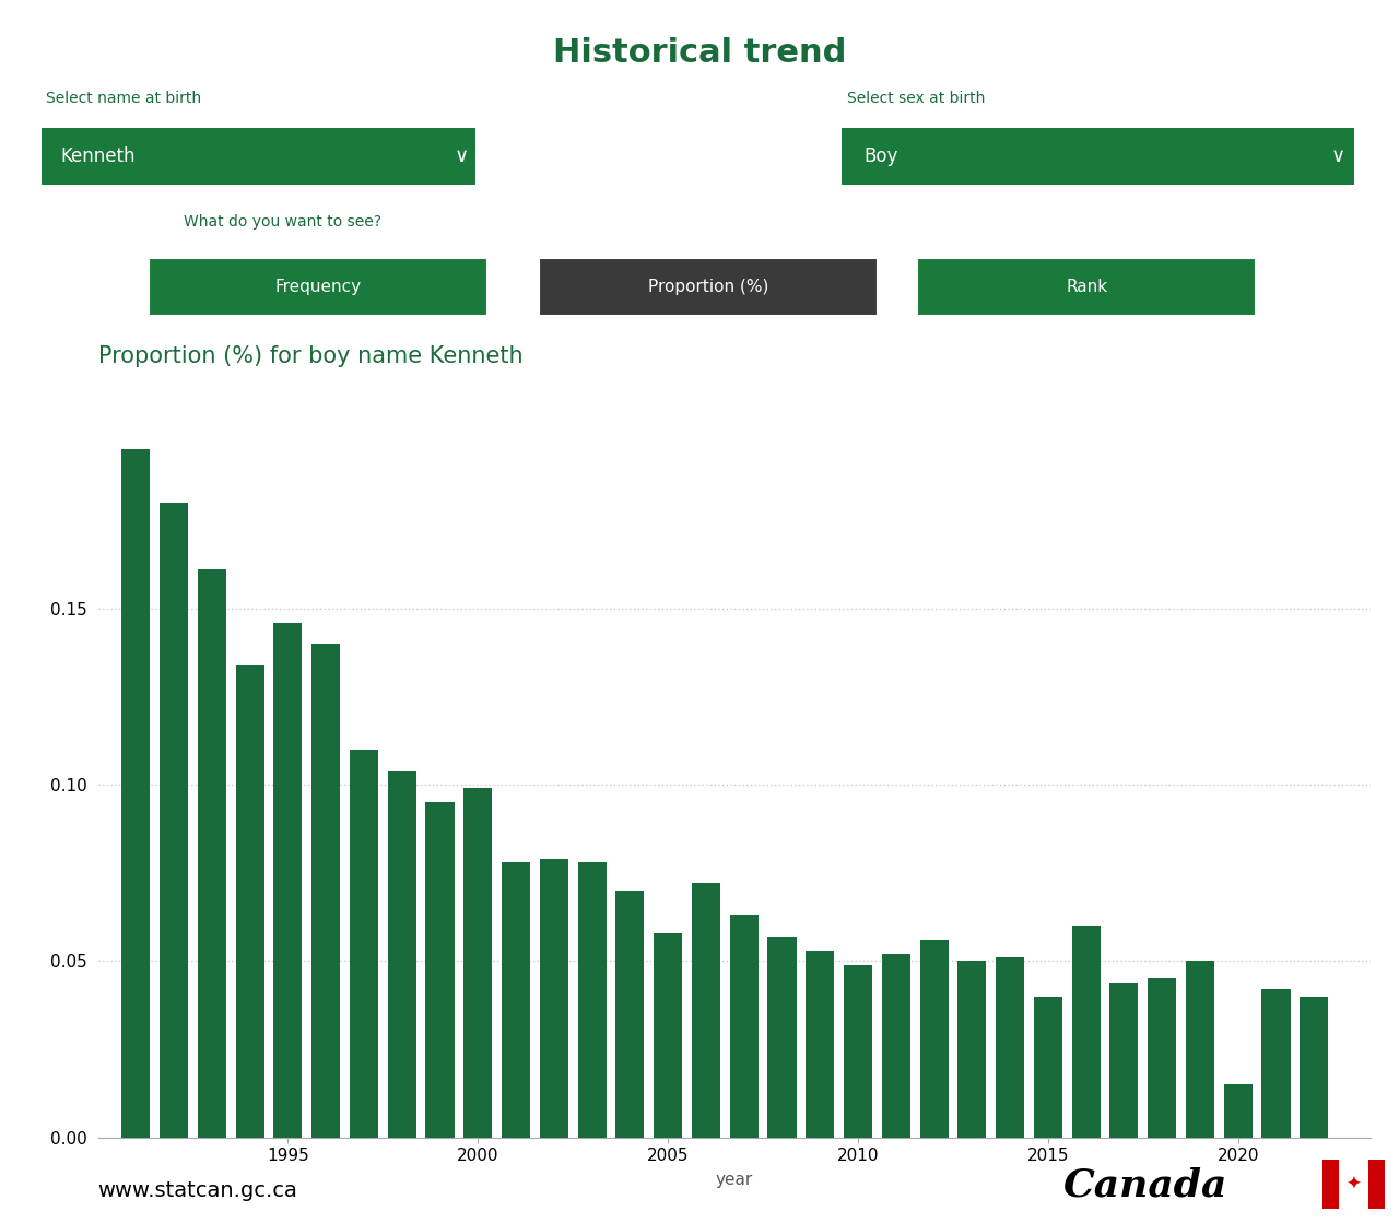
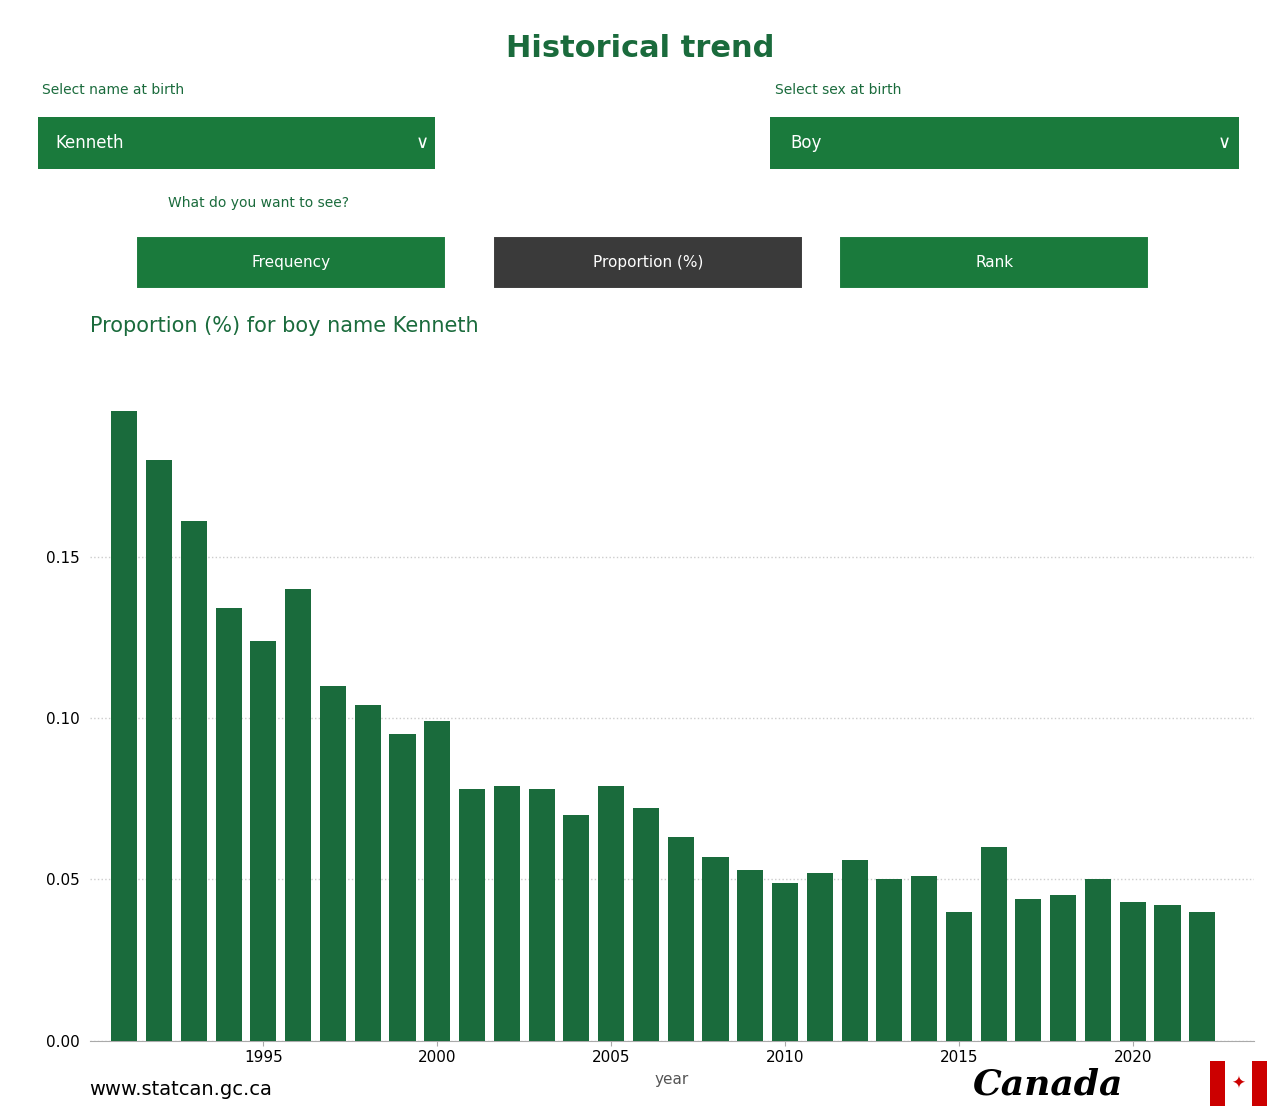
1995: 0.146 -> 0.124
2005: 0.058 -> 0.079
2020: 0.015 -> 0.043
